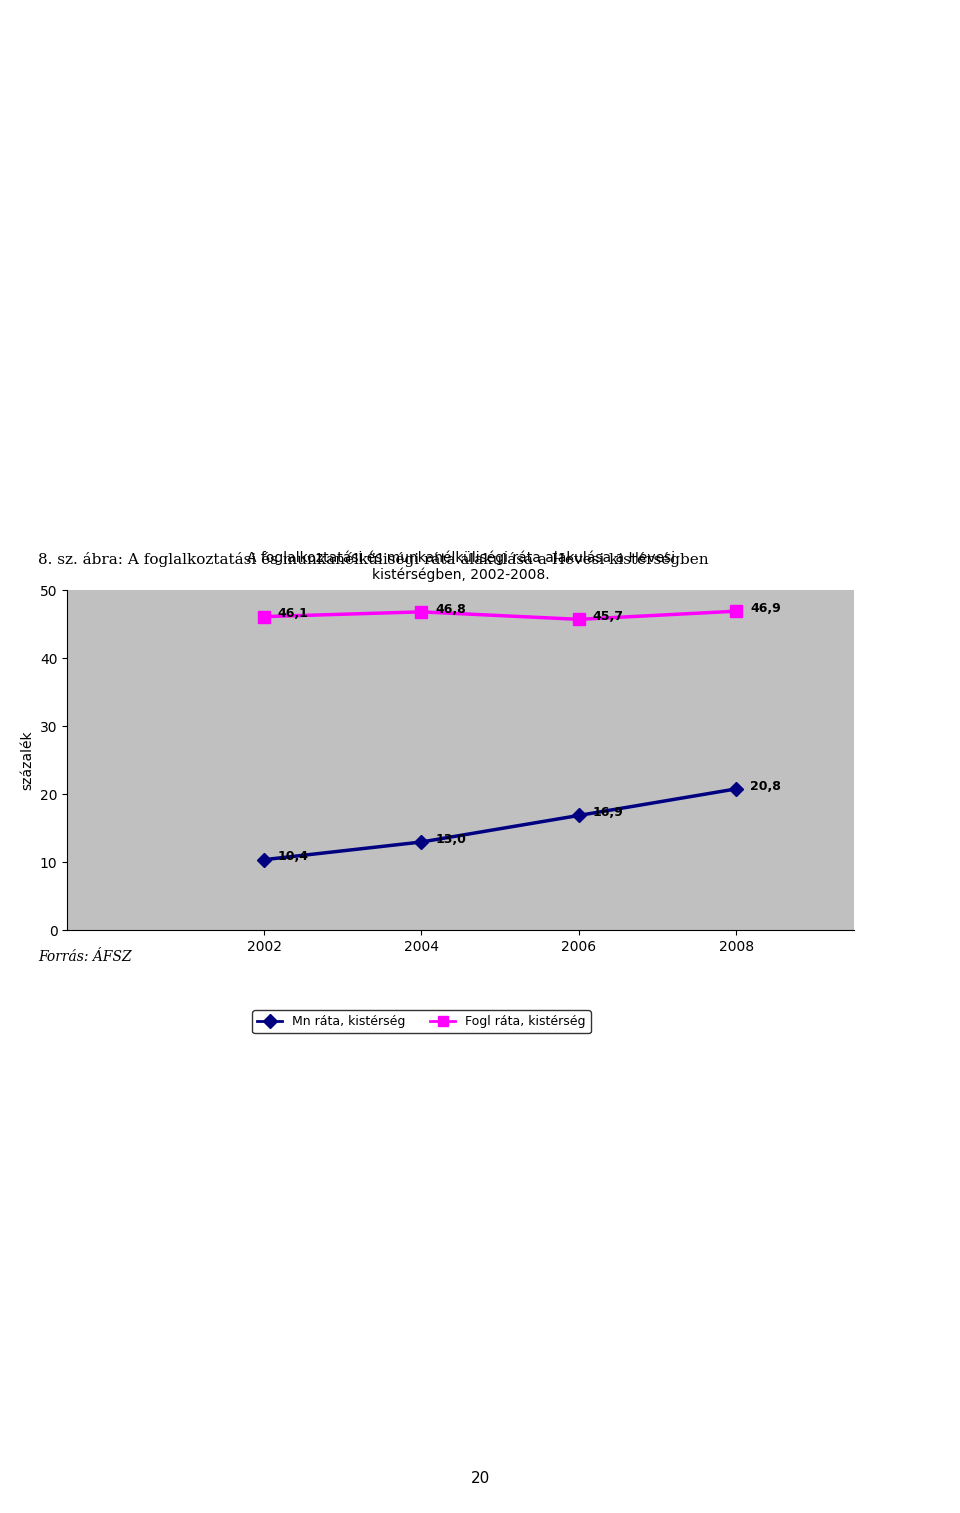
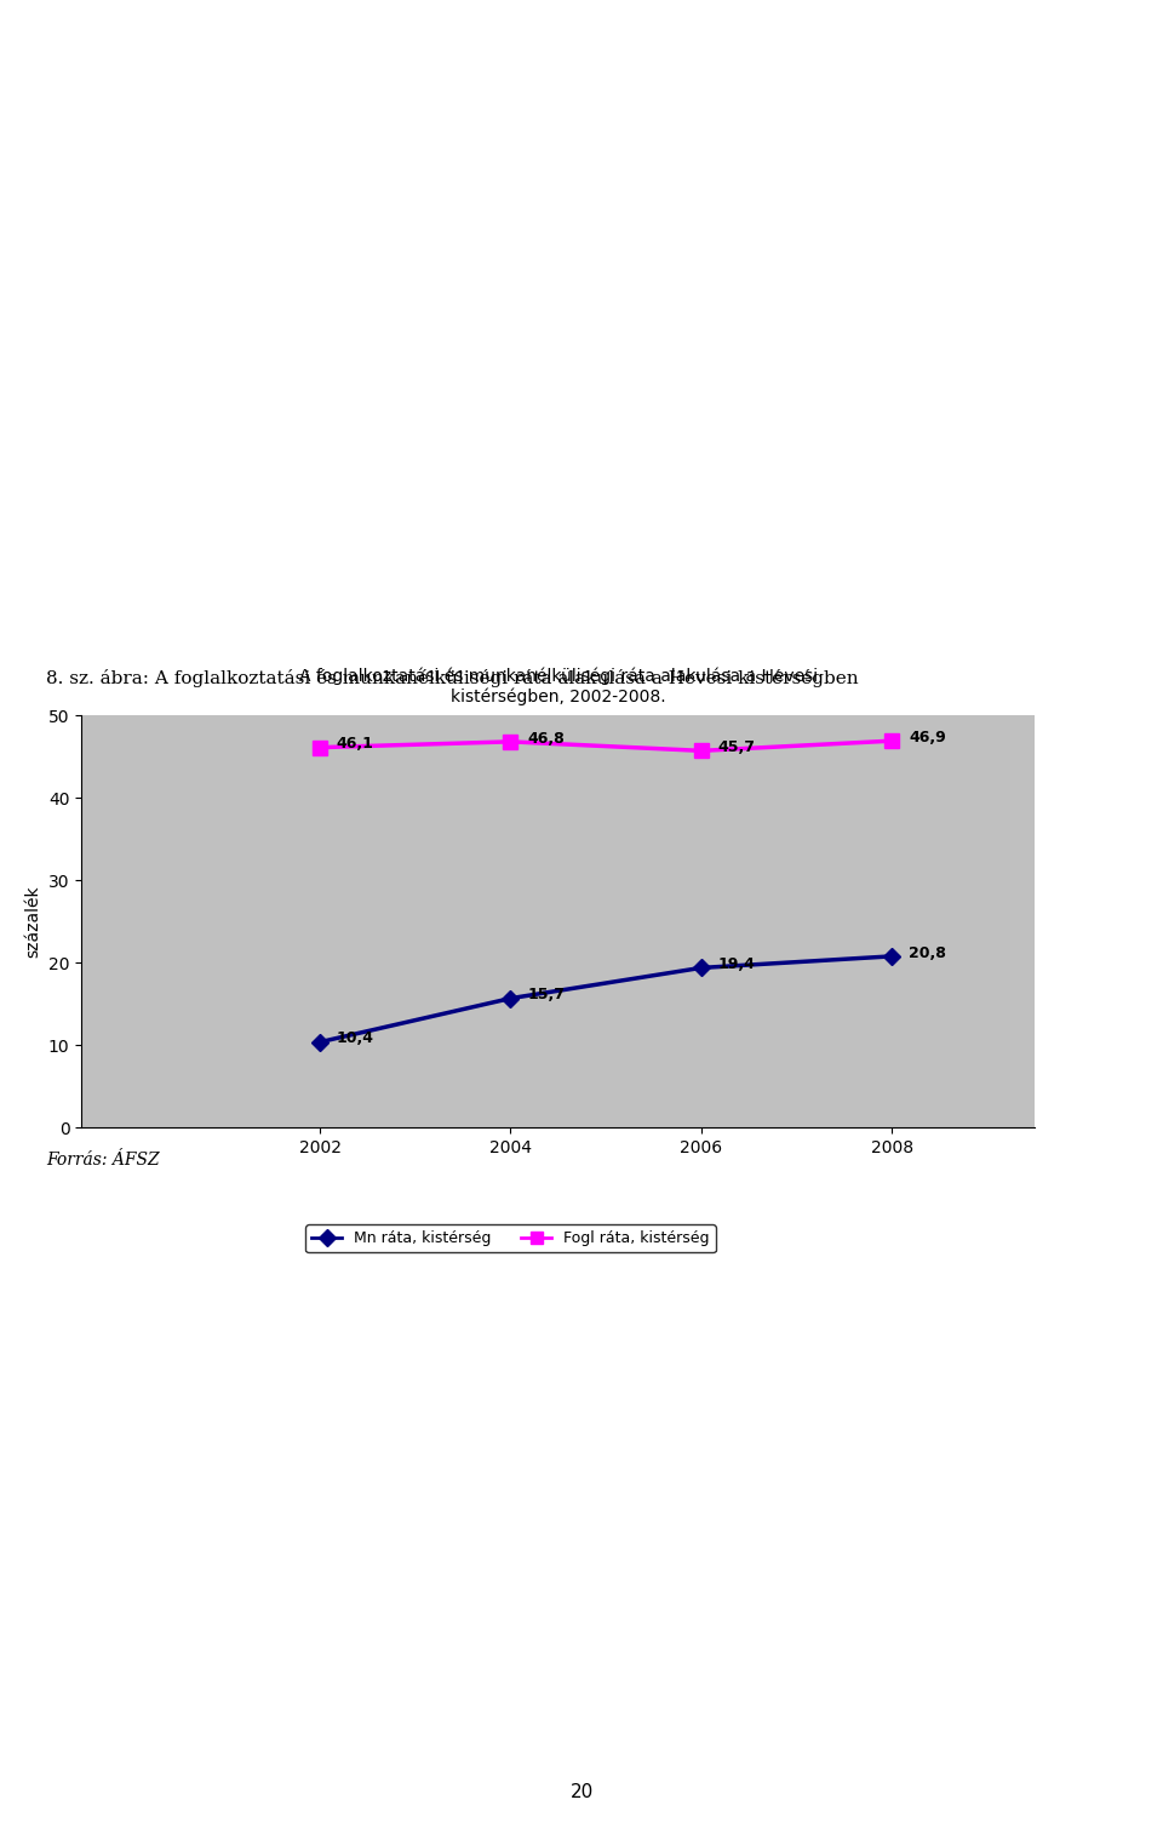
Mn ráta, kistérség/2004: 13,0 -> 15,7
Mn ráta, kistérség/2006: 16,9 -> 19,4
